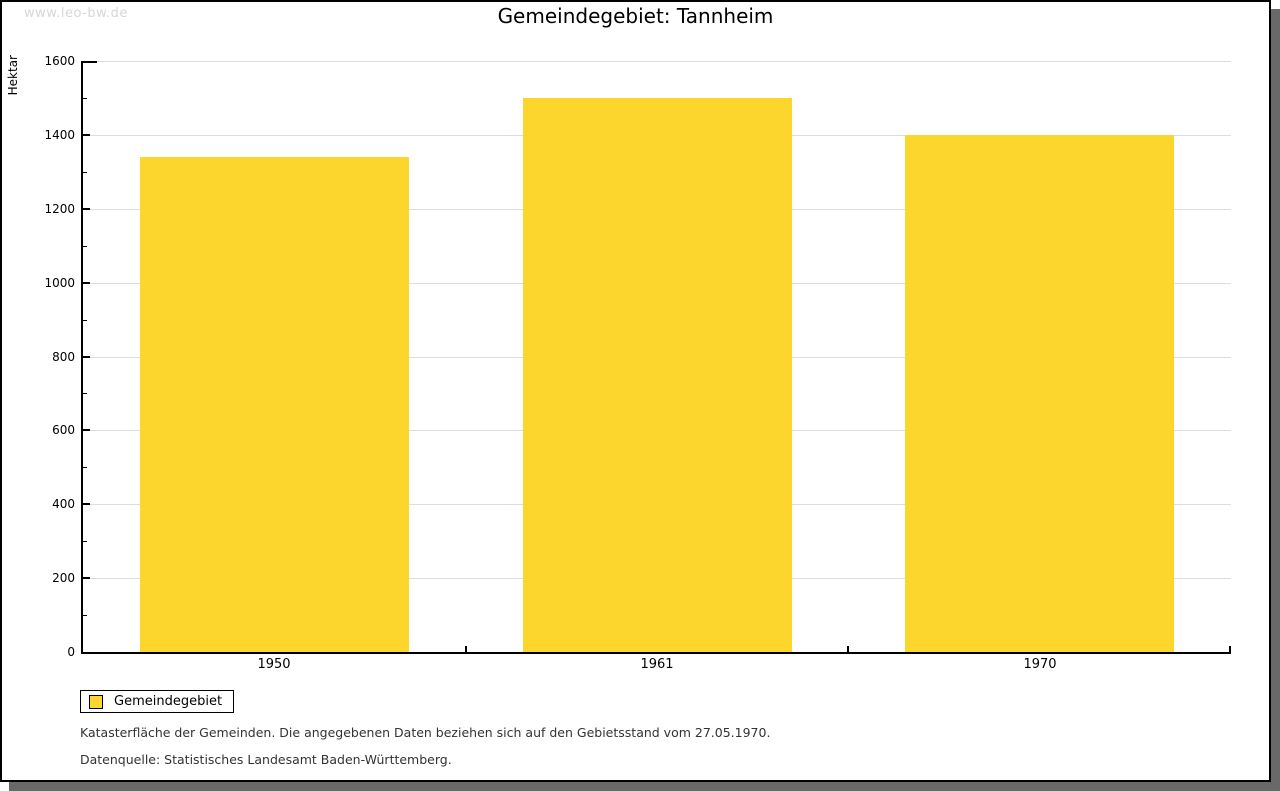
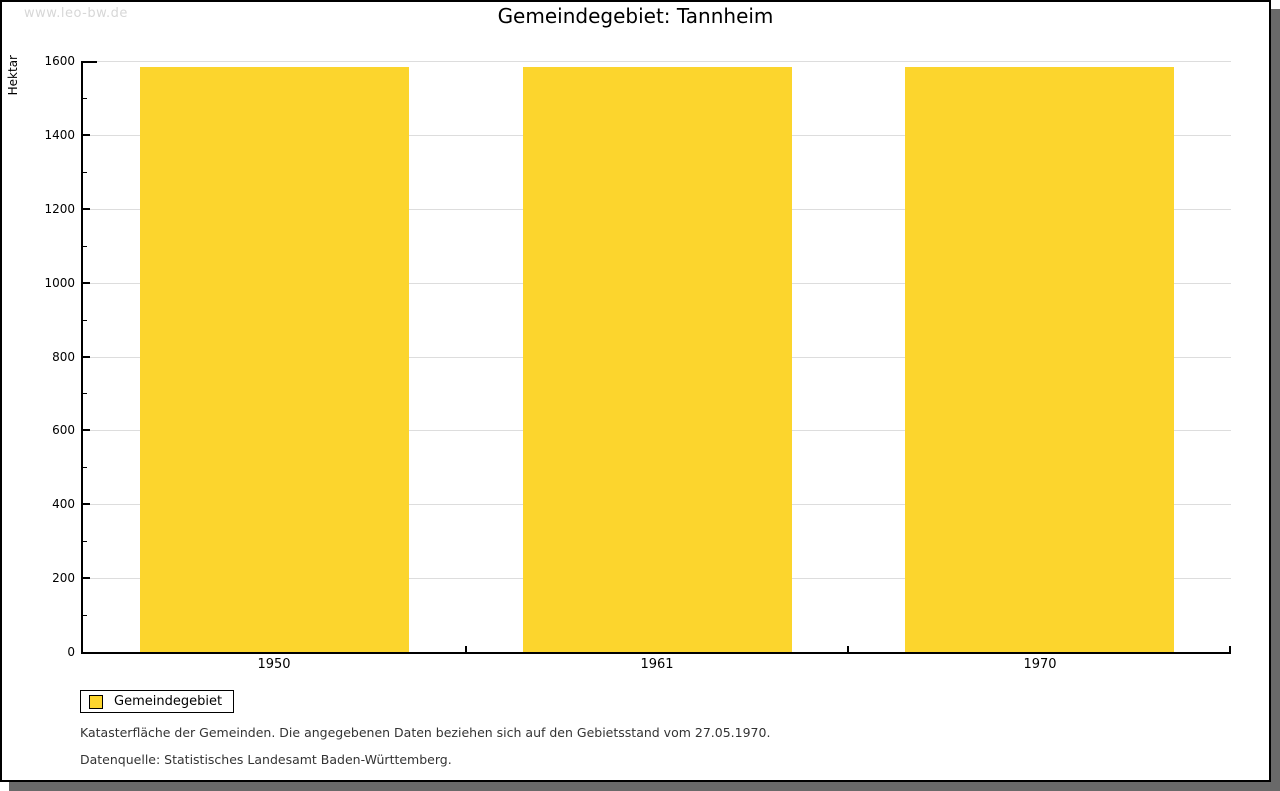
1950: 1340 -> 1580
1961: 1500 -> 1580
1970: 1400 -> 1580
